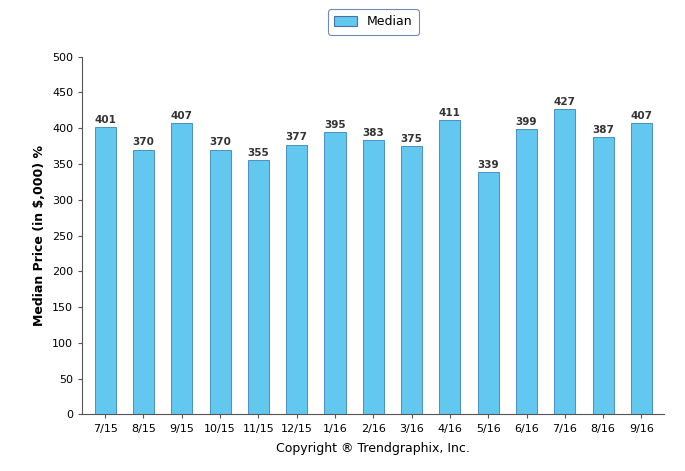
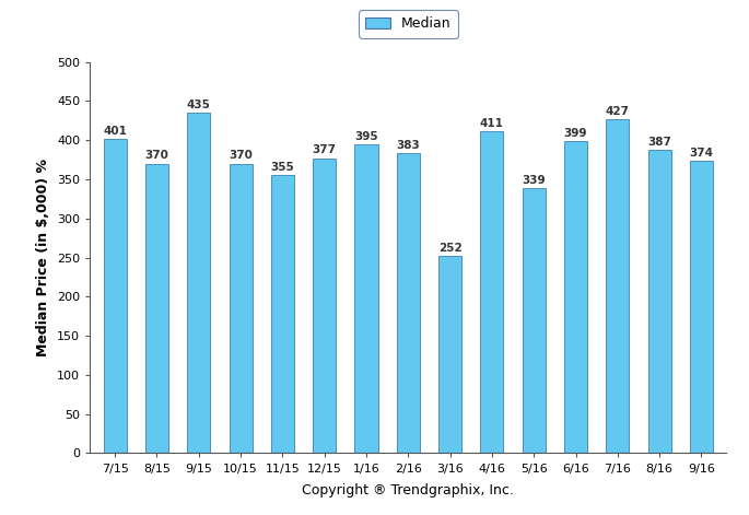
9/15: 407 -> 435
3/16: 375 -> 252
9/16: 407 -> 374
